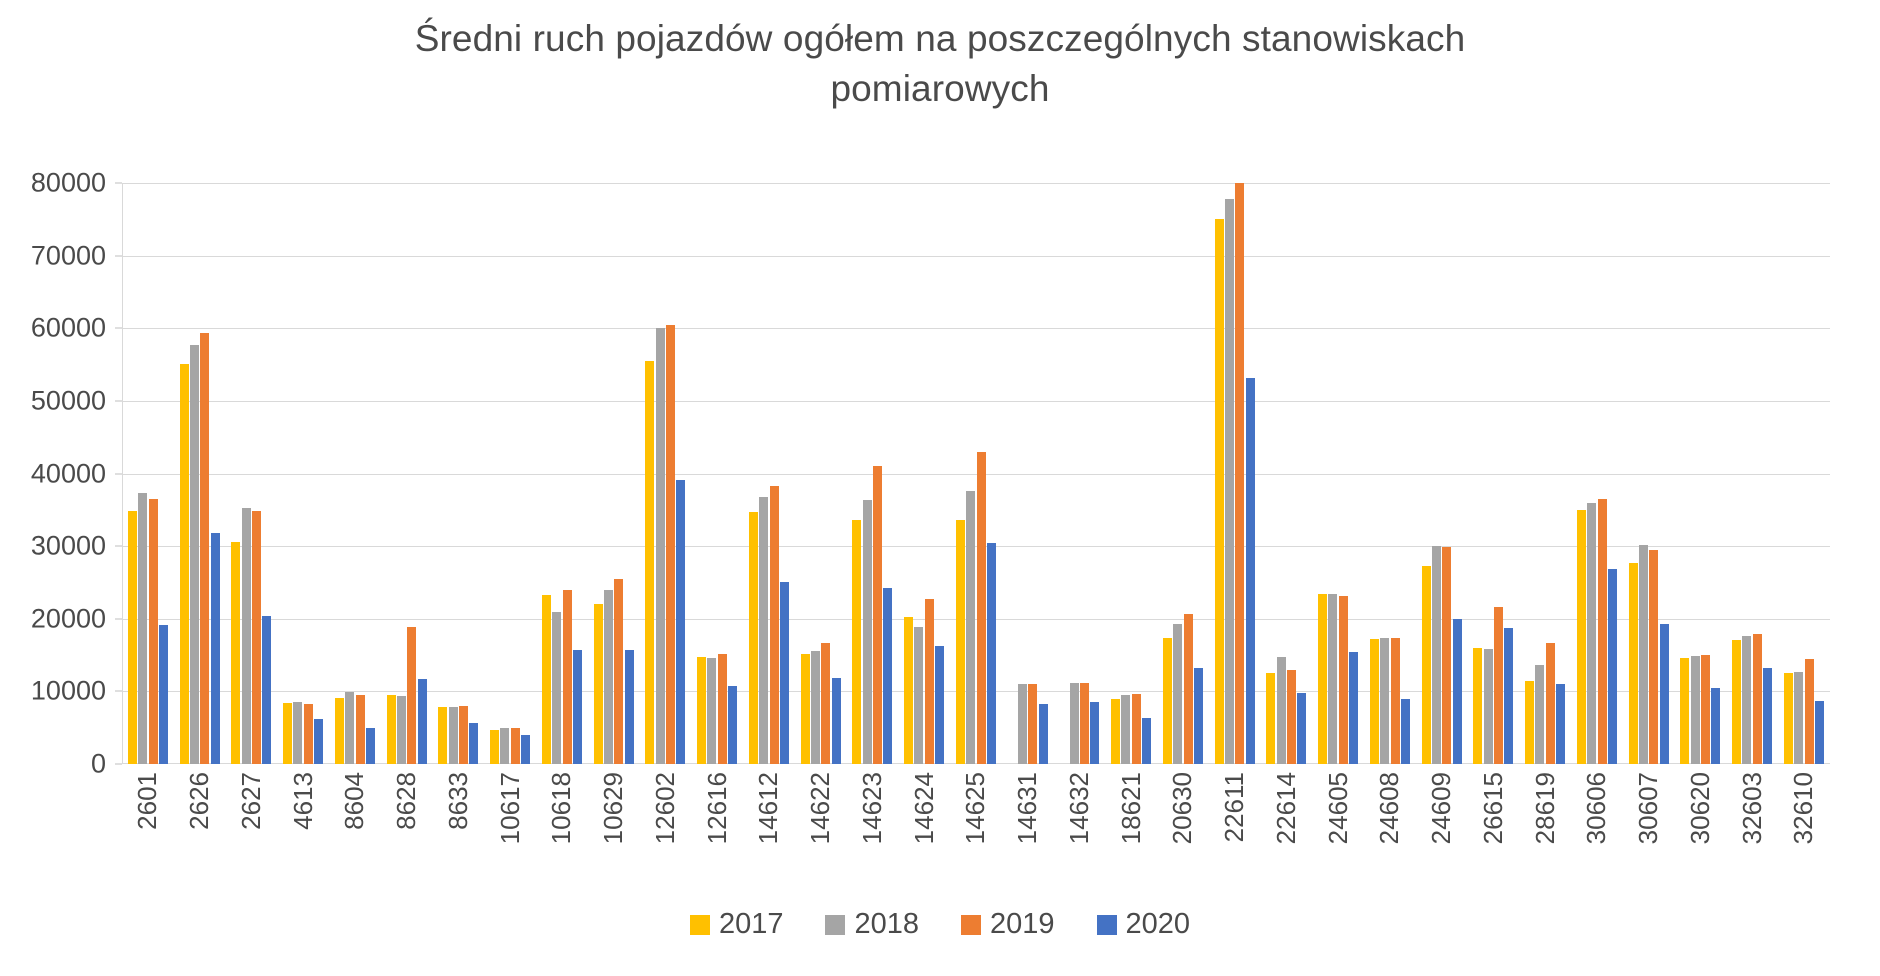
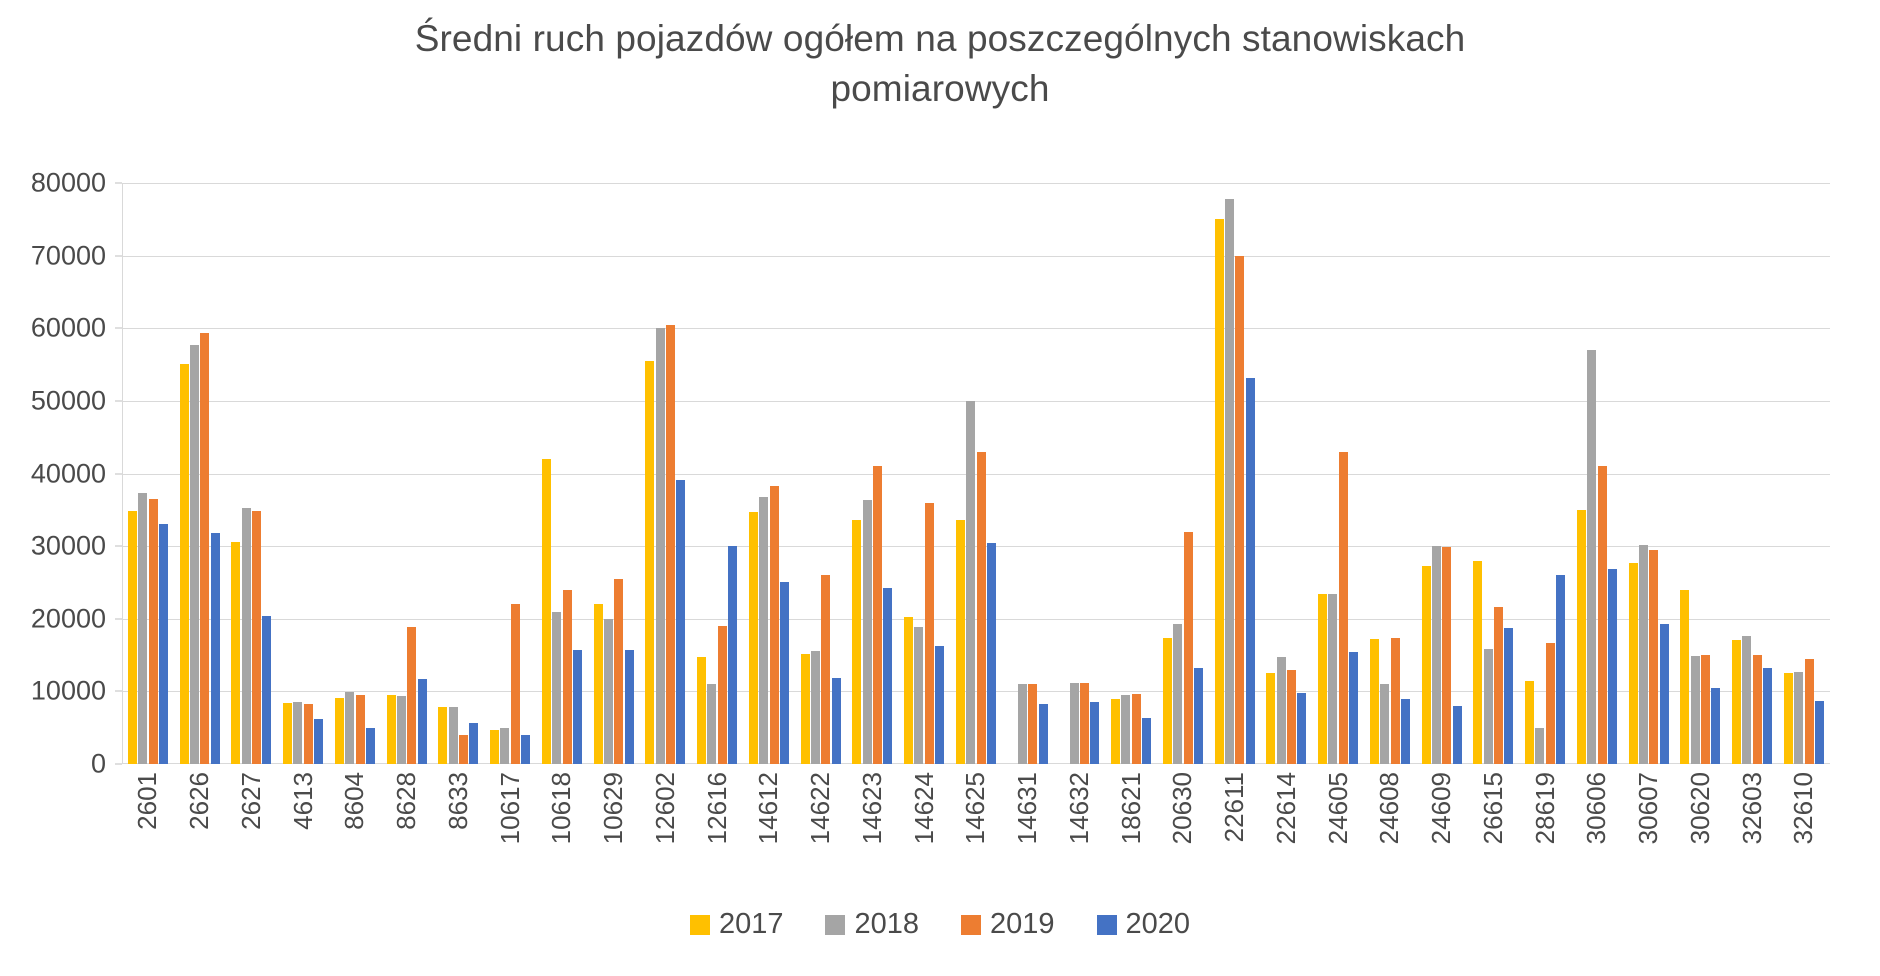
2020/2601: 19000 -> 33000
2019/8633: 8000 -> 4000
2019/10617: 5000 -> 22000
2017/10618: 23000 -> 42000
2018/10629: 24000 -> 20000
2018/12616: 15000 -> 11000
2019/12616: 15000 -> 19000
2020/12616: 11000 -> 30000
2019/14622: 17000 -> 26000
2019/14624: 23000 -> 36000
2018/14625: 38000 -> 50000
2019/20630: 21000 -> 32000
2019/22611: 80000 -> 70000
2019/24605: 23000 -> 43000
2018/24608: 17000 -> 11000
2020/24609: 20000 -> 8000
2017/26615: 16000 -> 28000
2018/28619: 14000 -> 5000
2020/28619: 11000 -> 26000
2018/30606: 36000 -> 57000
2019/30606: 36000 -> 41000
2017/30620: 15000 -> 24000
2019/32603: 18000 -> 15000
